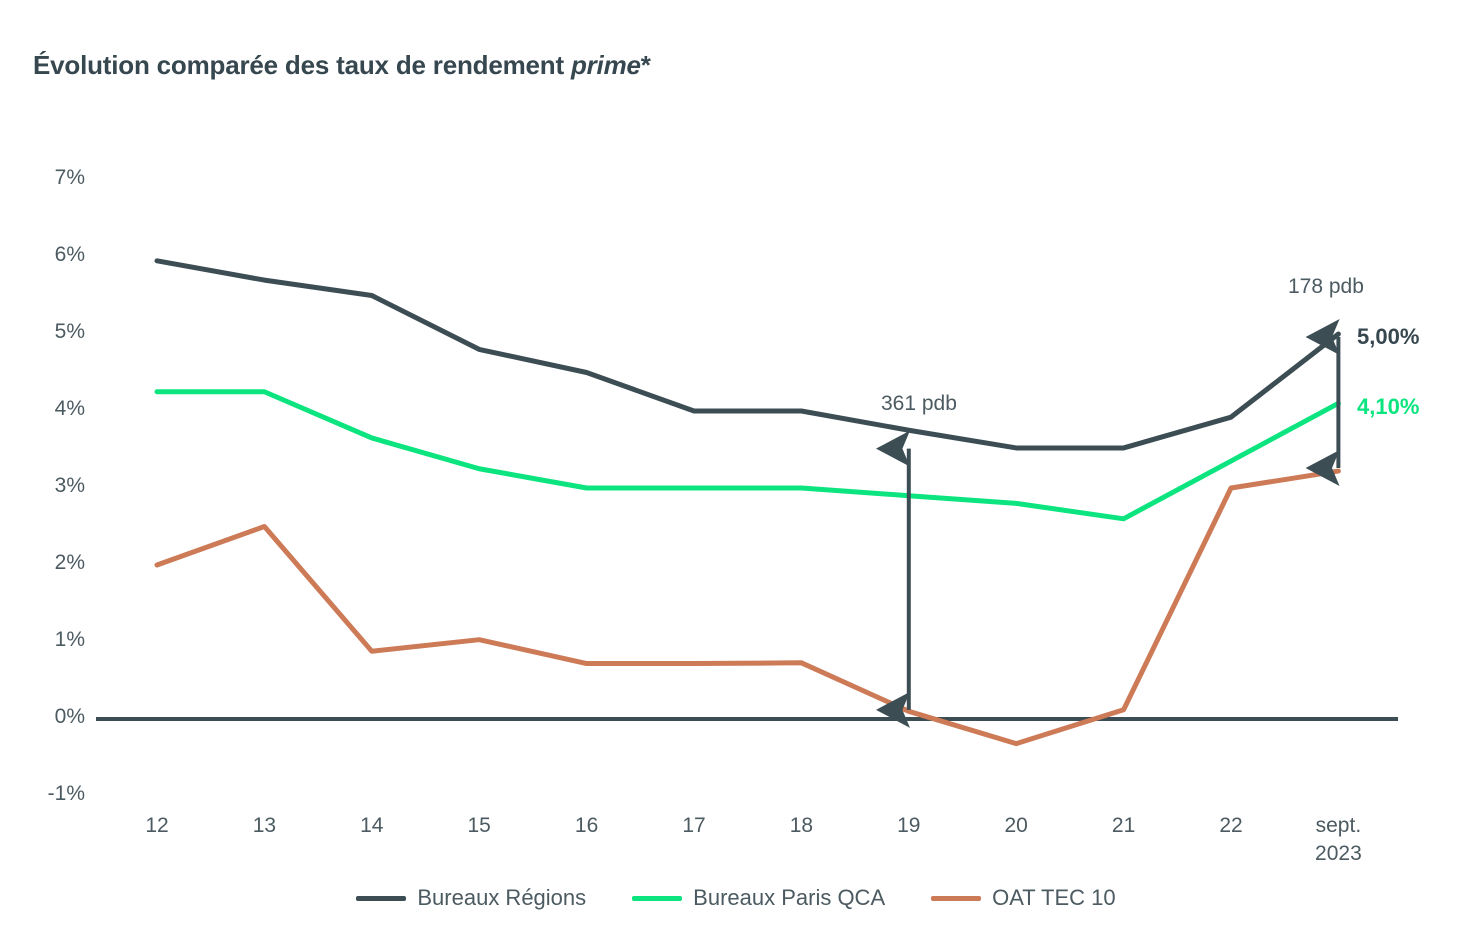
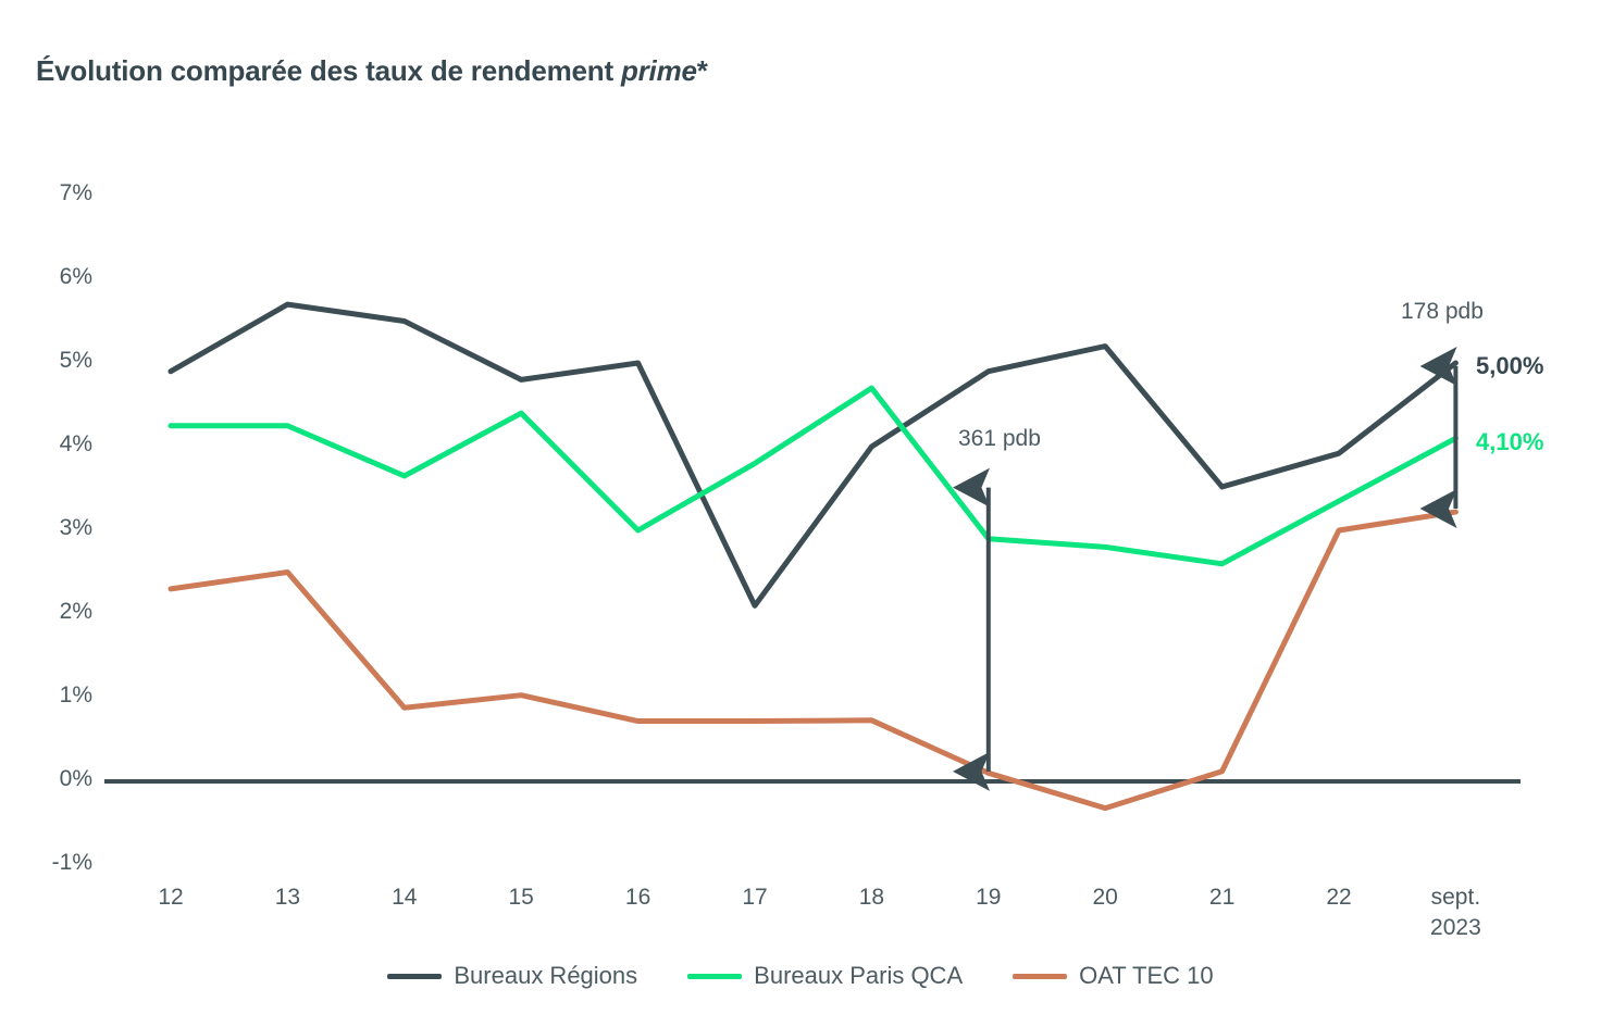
Bureaux Régions/12: 6.0% -> 4.9%
OAT TEC 10/12: 2.0% -> 2.3%
Bureaux Paris QCA/15: 3.2% -> 4.4%
Bureaux Régions/16: 4.5% -> 5.0%
Bureaux Régions/17: 4.0% -> 2.1%
Bureaux Paris QCA/17: 3.0% -> 3.8%
Bureaux Paris QCA/18: 3.0% -> 4.7%
Bureaux Régions/19: 3.8% -> 4.9%
Bureaux Régions/20: 3.5% -> 5.2%
